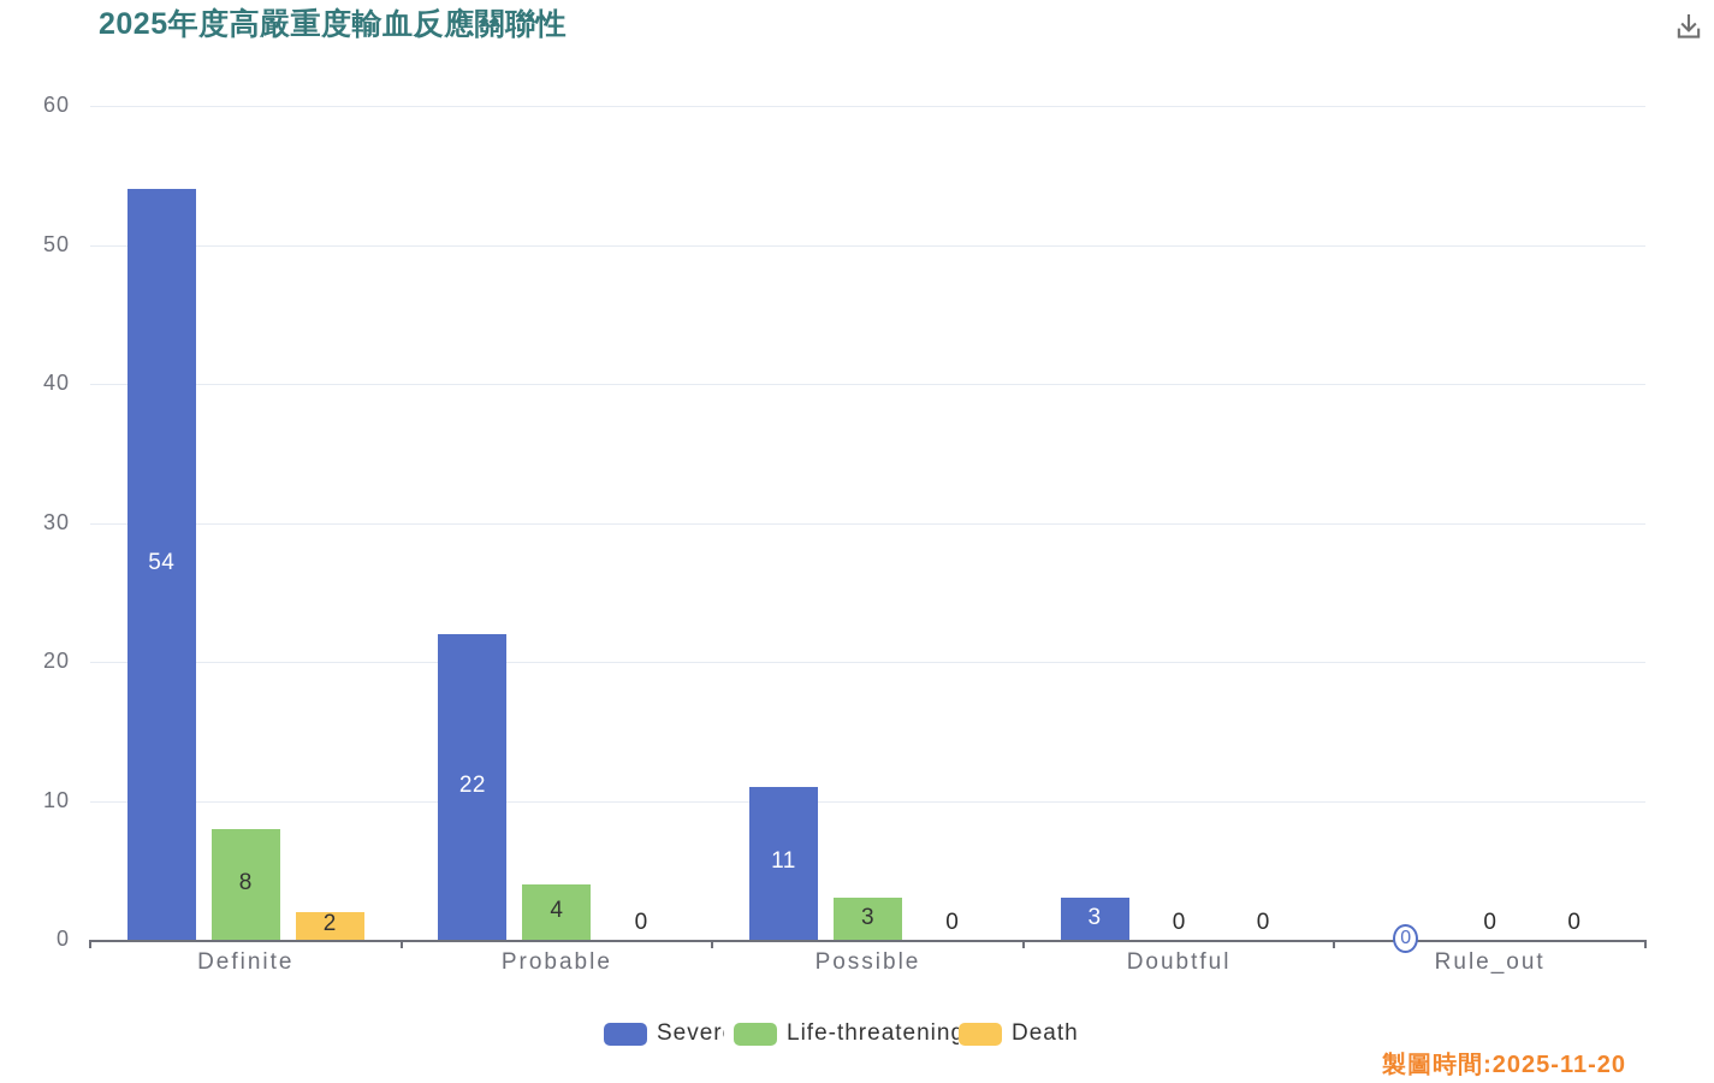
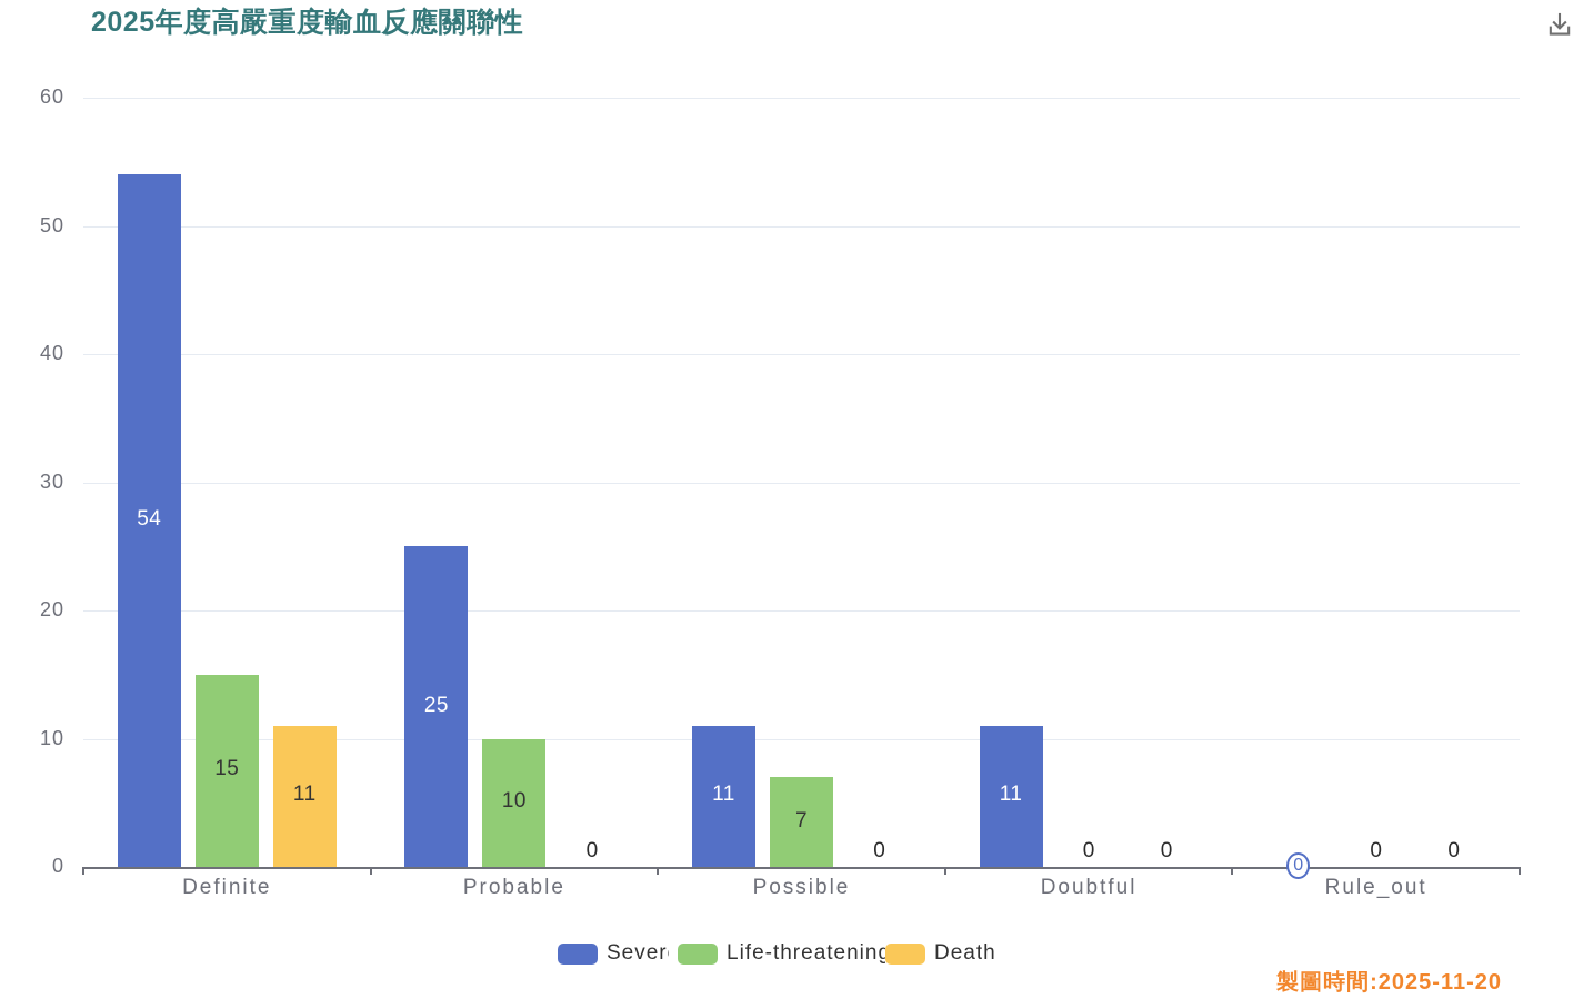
Life-threatening/Definite: 8 -> 15
Death/Definite: 2 -> 11
Severe/Probable: 22 -> 25
Life-threatening/Probable: 4 -> 10
Life-threatening/Possible: 3 -> 7
Severe/Doubtful: 3 -> 11
